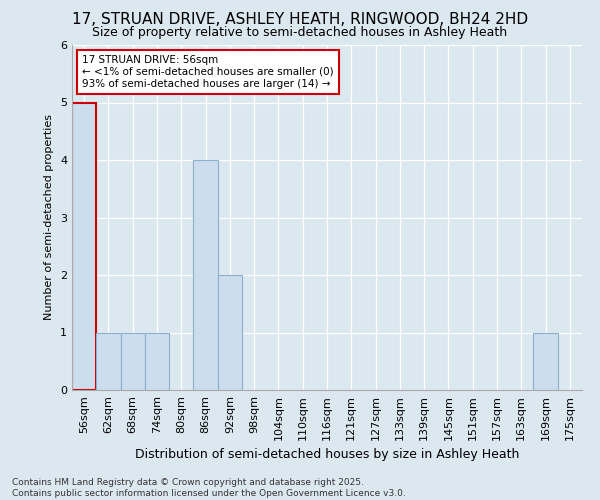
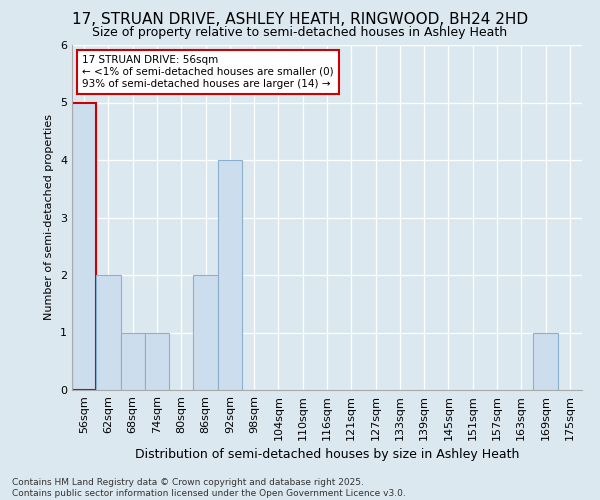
62sqm: 1 -> 2
86sqm: 4 -> 2
92sqm: 2 -> 4
